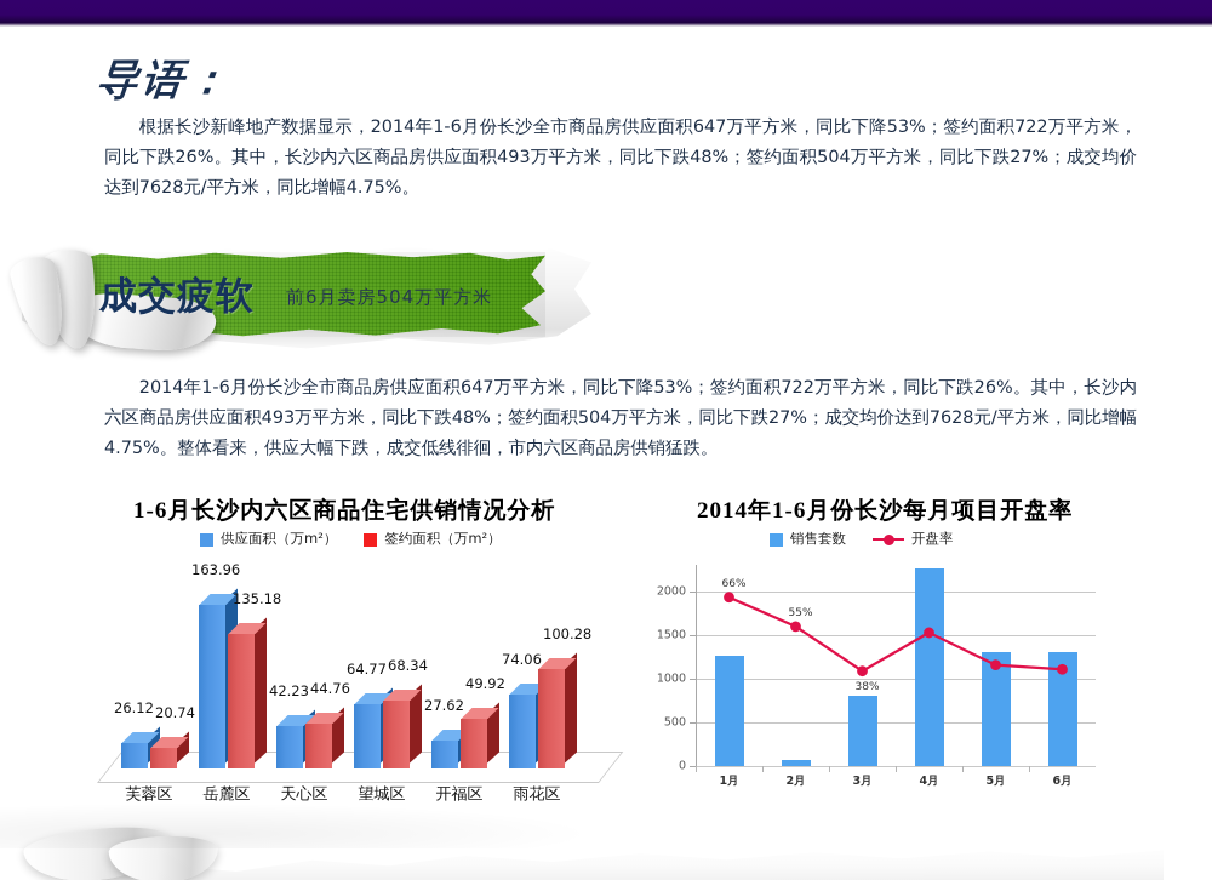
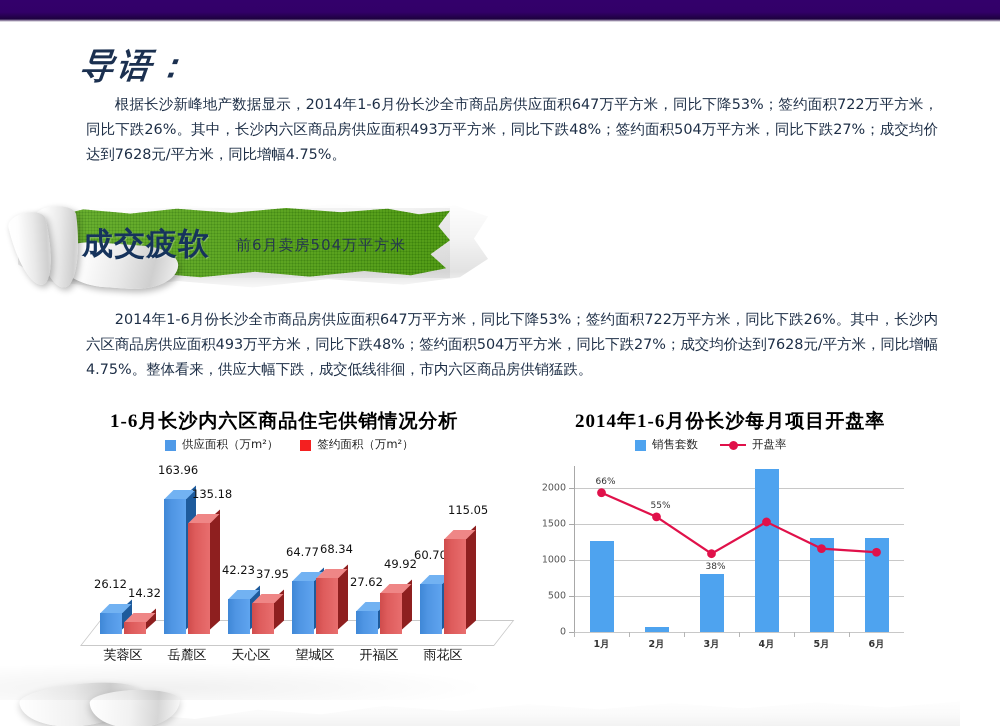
1-6月长沙内六区商品住宅供销情况分析/签约面积（万m²）/芙蓉区: 20.74 -> 14.32
1-6月长沙内六区商品住宅供销情况分析/签约面积（万m²）/天心区: 44.76 -> 37.95
1-6月长沙内六区商品住宅供销情况分析/供应面积（万m²）/雨花区: 74.06 -> 60.70
1-6月长沙内六区商品住宅供销情况分析/签约面积（万m²）/雨花区: 100.28 -> 115.05
